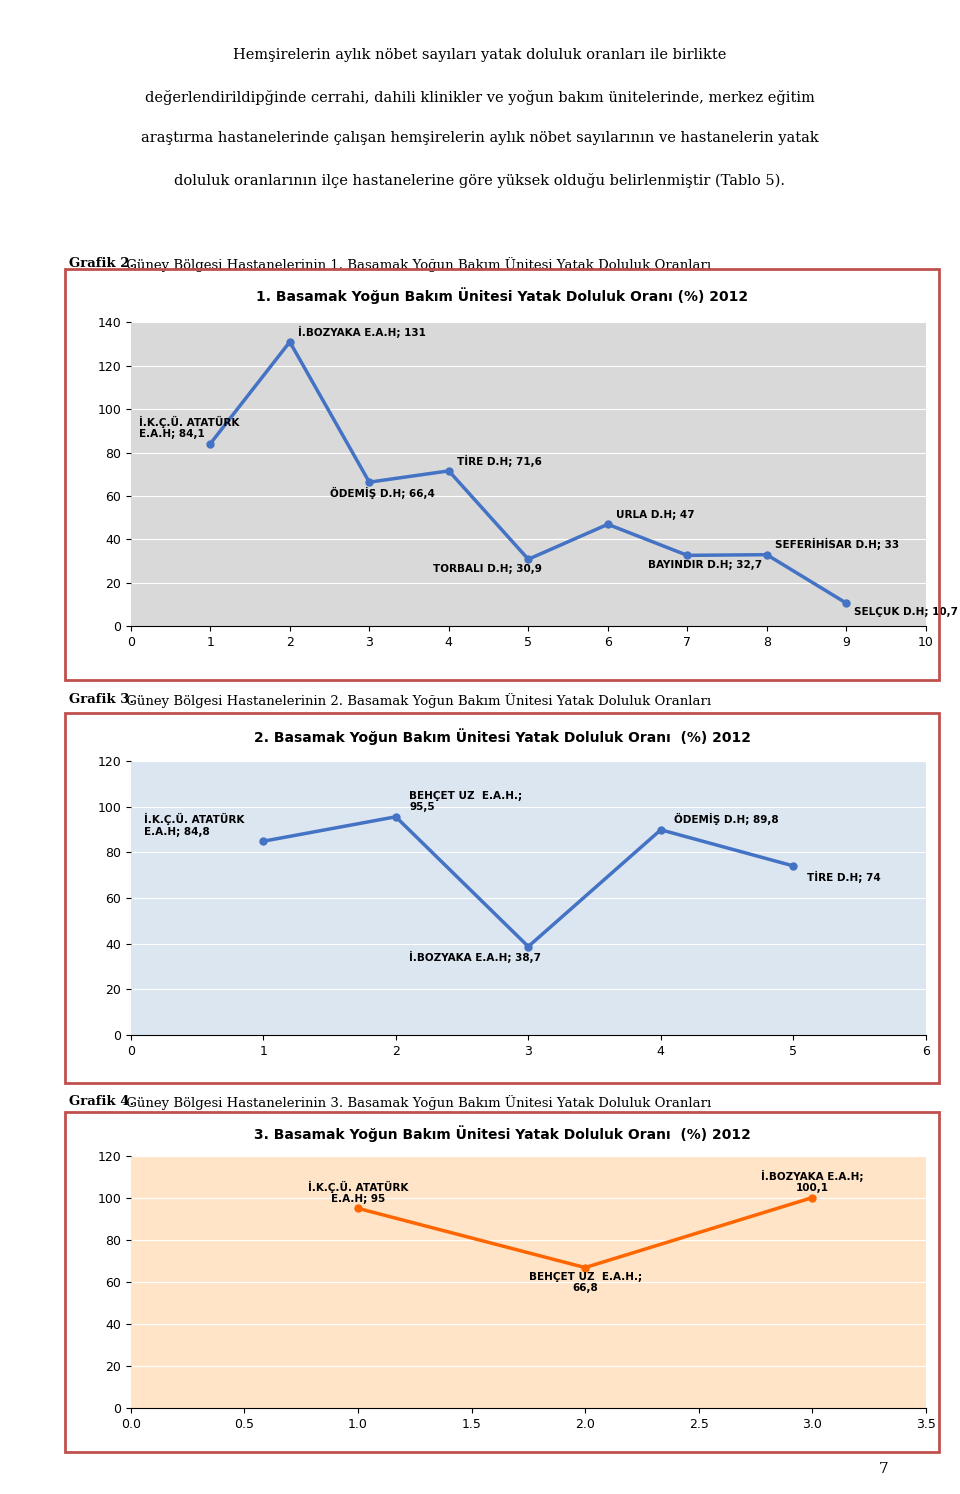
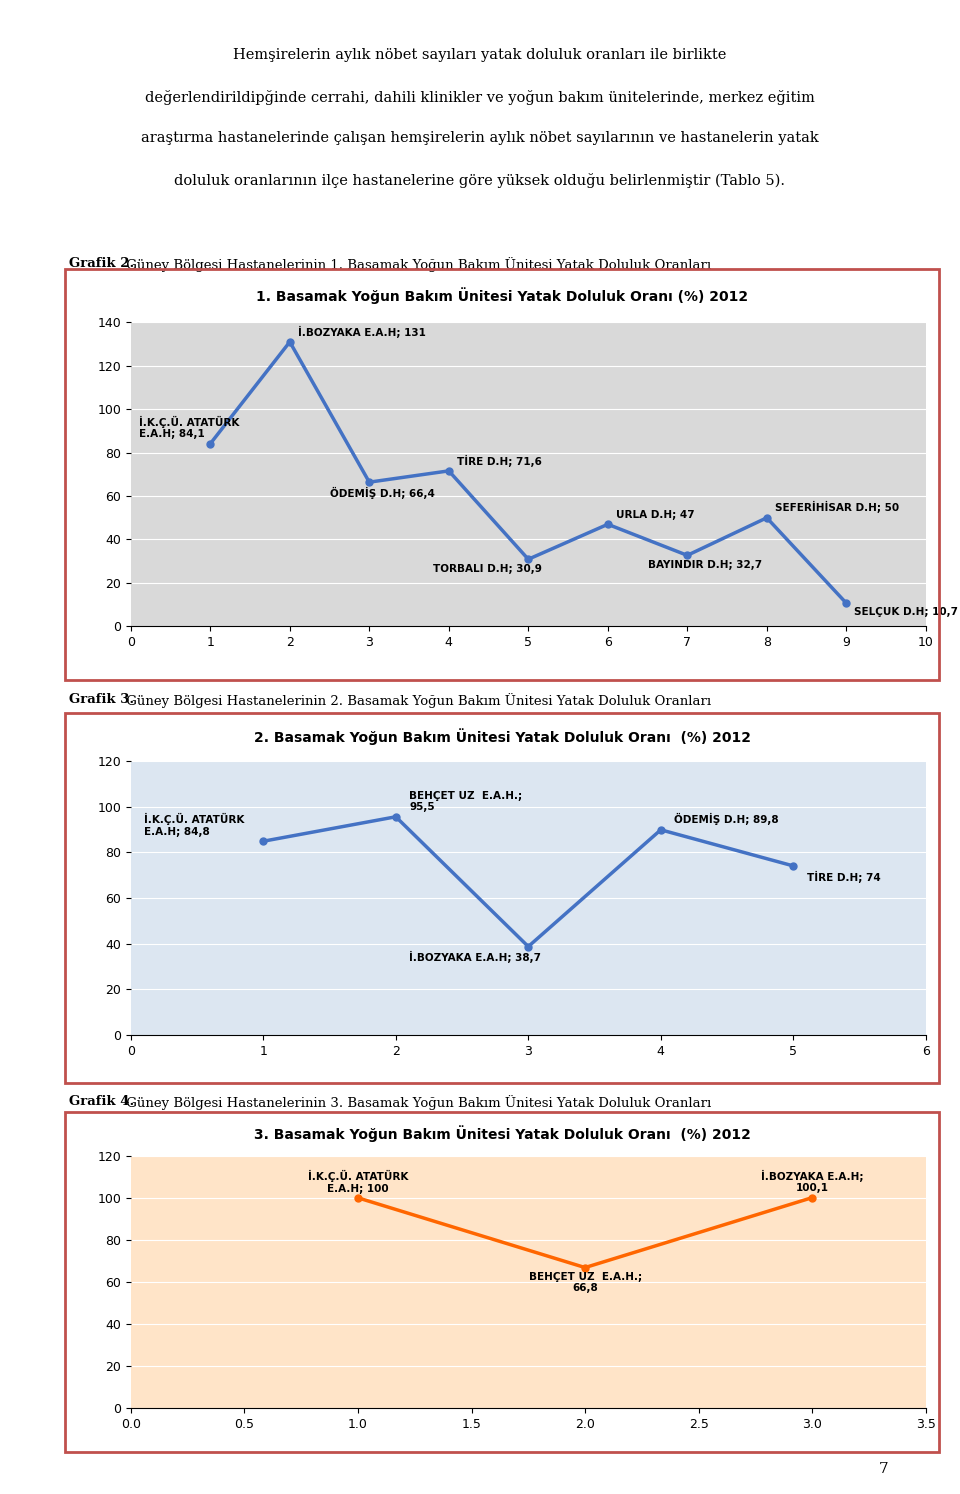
8: 33 -> 50
1.0: 95 -> 100
